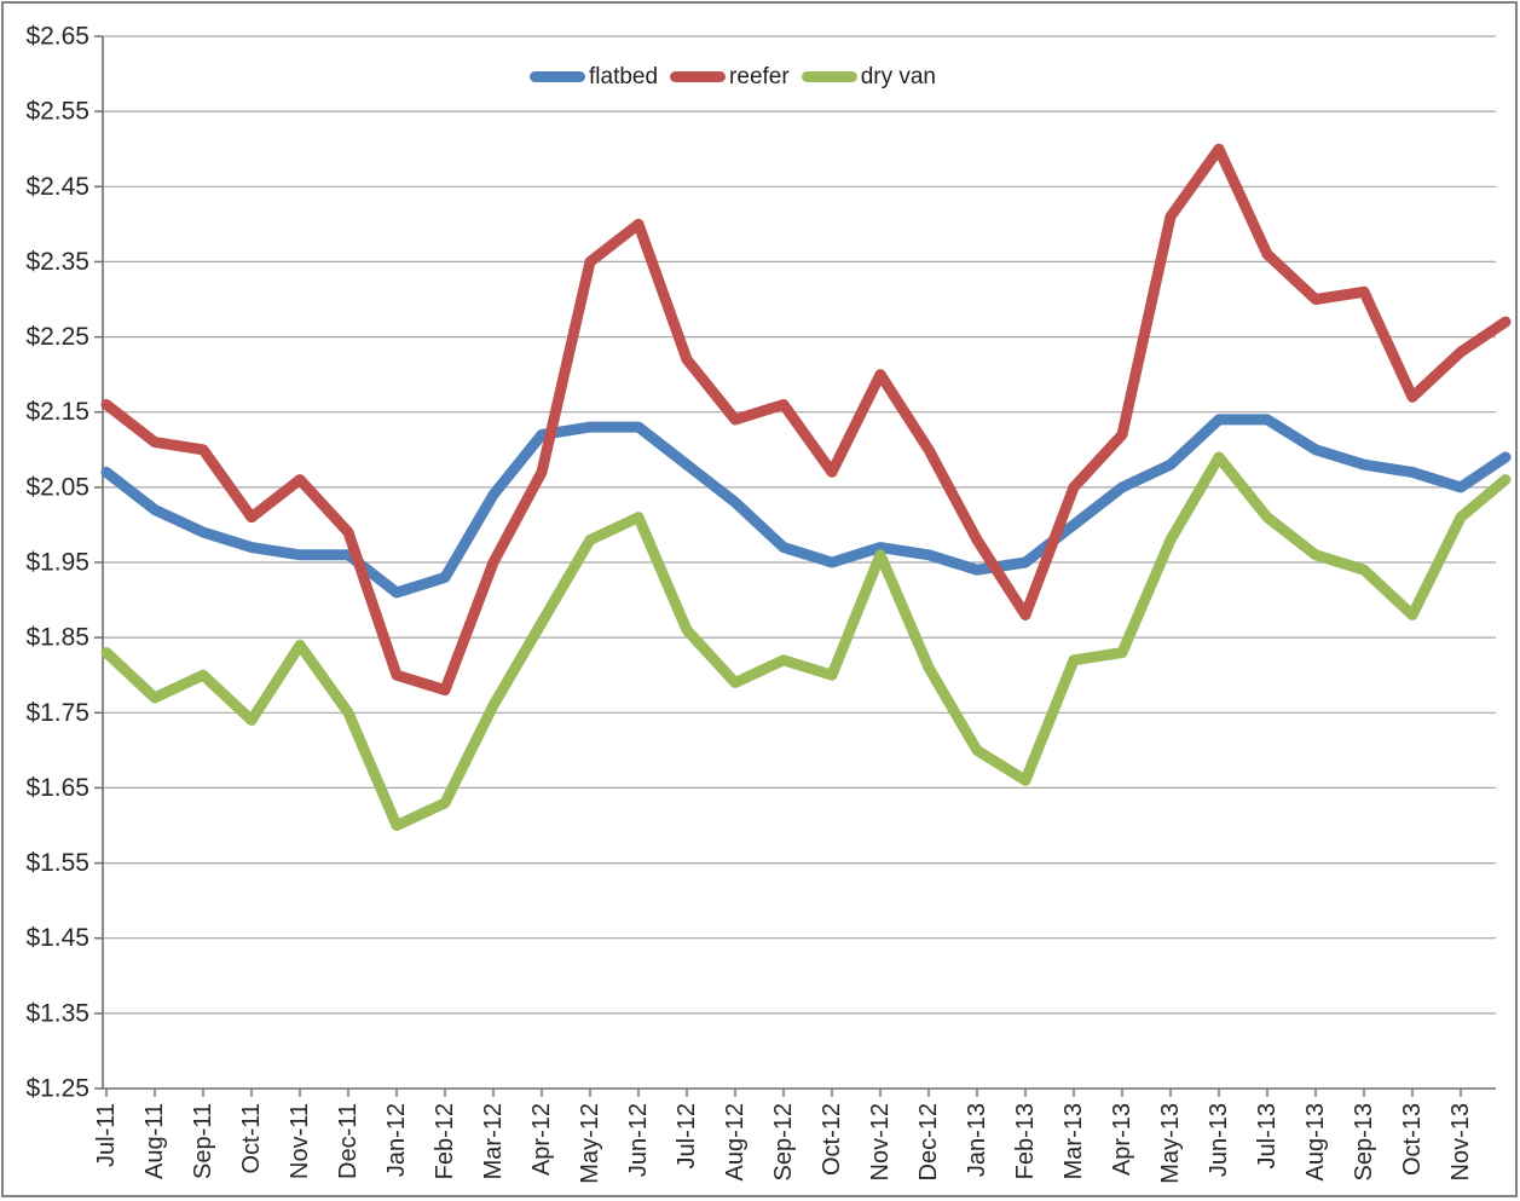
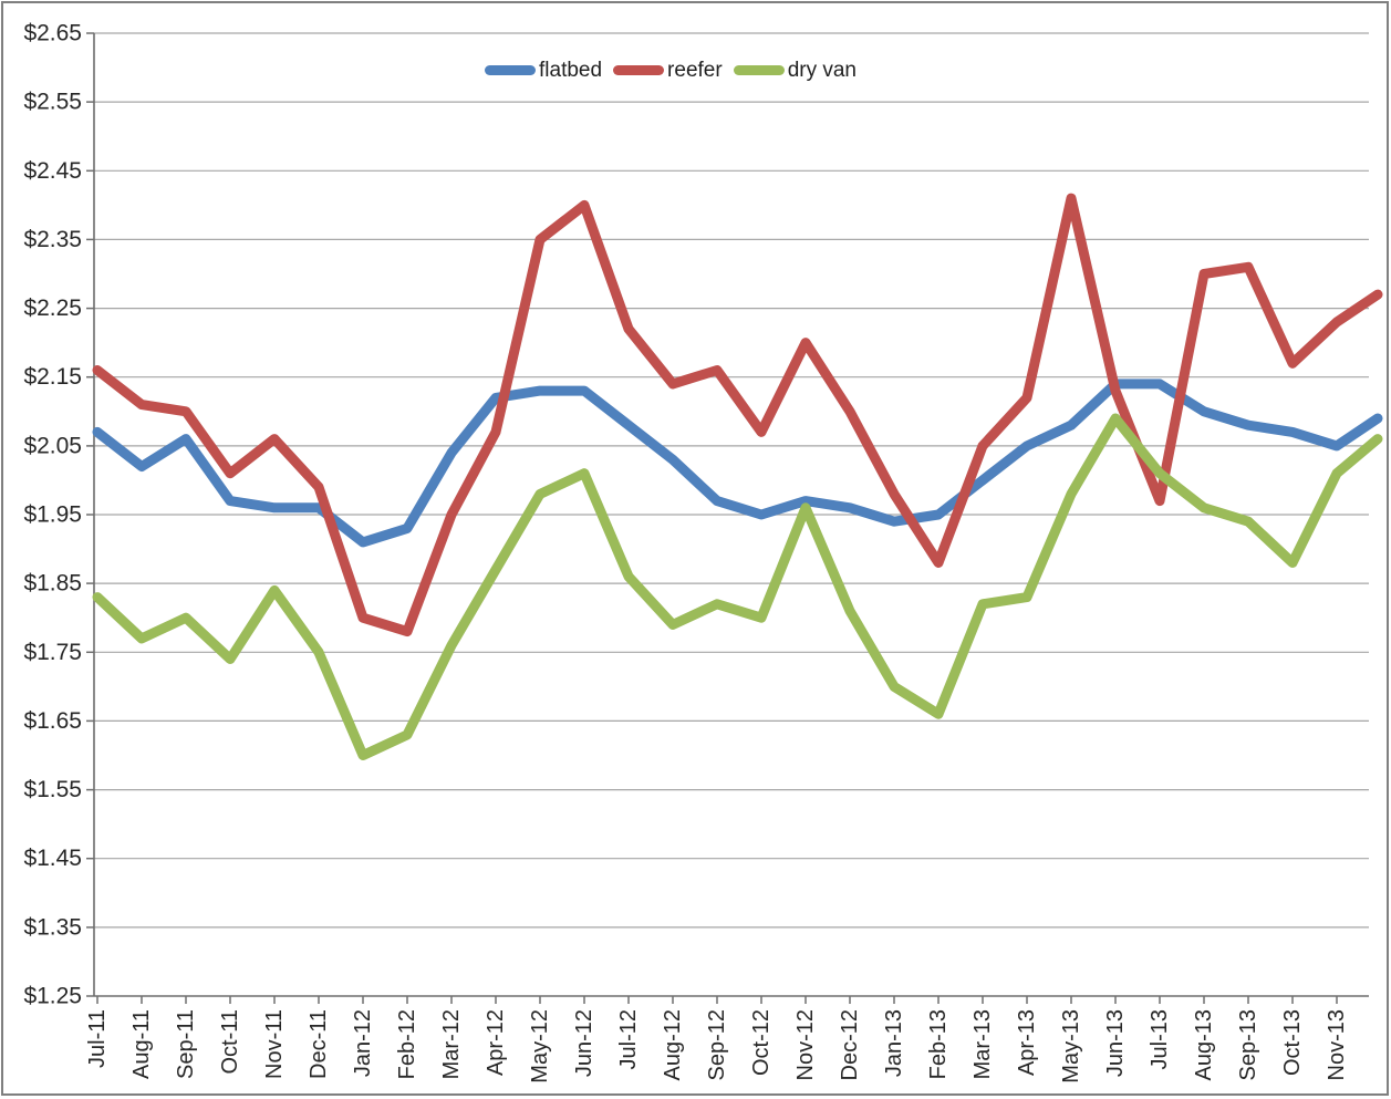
flatbed/Sep-11: $1.99 -> $2.06
reefer/Jun-13: $2.50 -> $2.13
reefer/Jul-13: $2.36 -> $1.97
